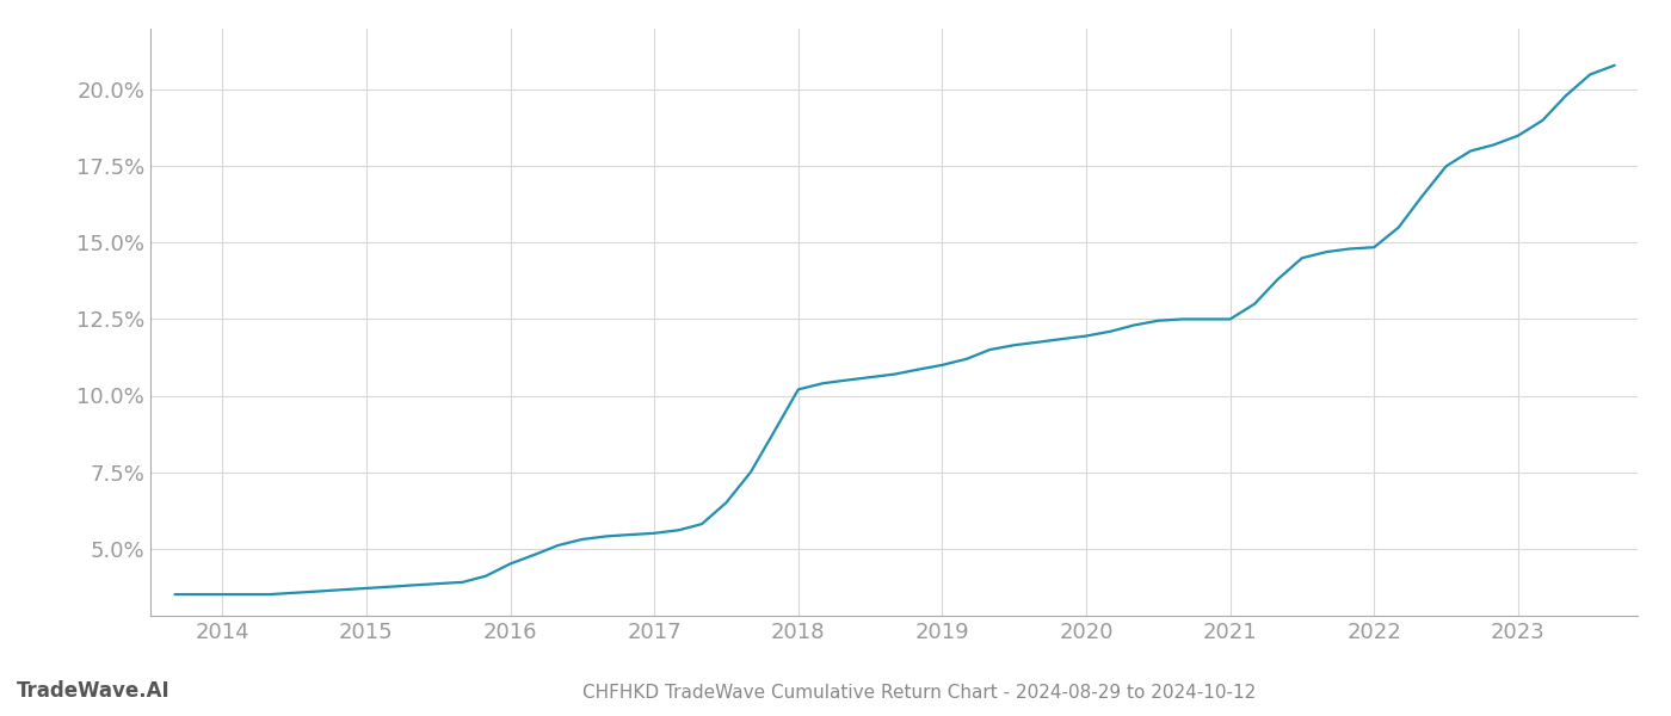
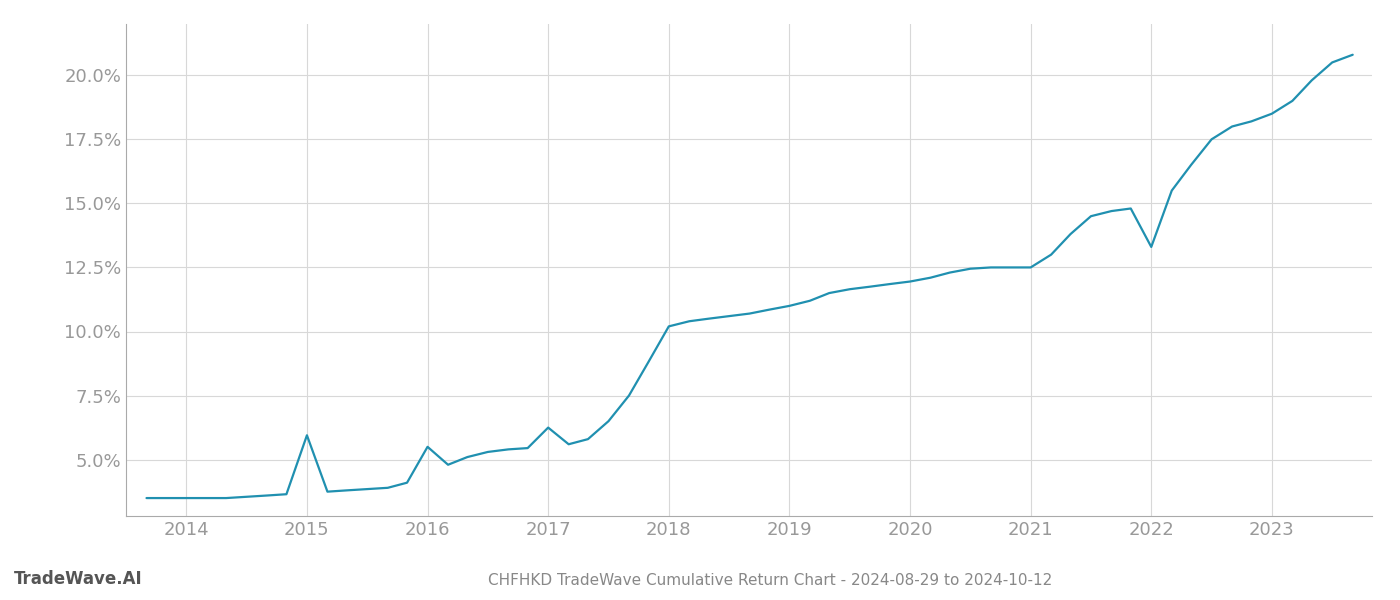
2015: 3.70% -> 5.95%
2016: 4.50% -> 5.50%
2017: 5.50% -> 6.25%
2022: 14.85% -> 13.30%
